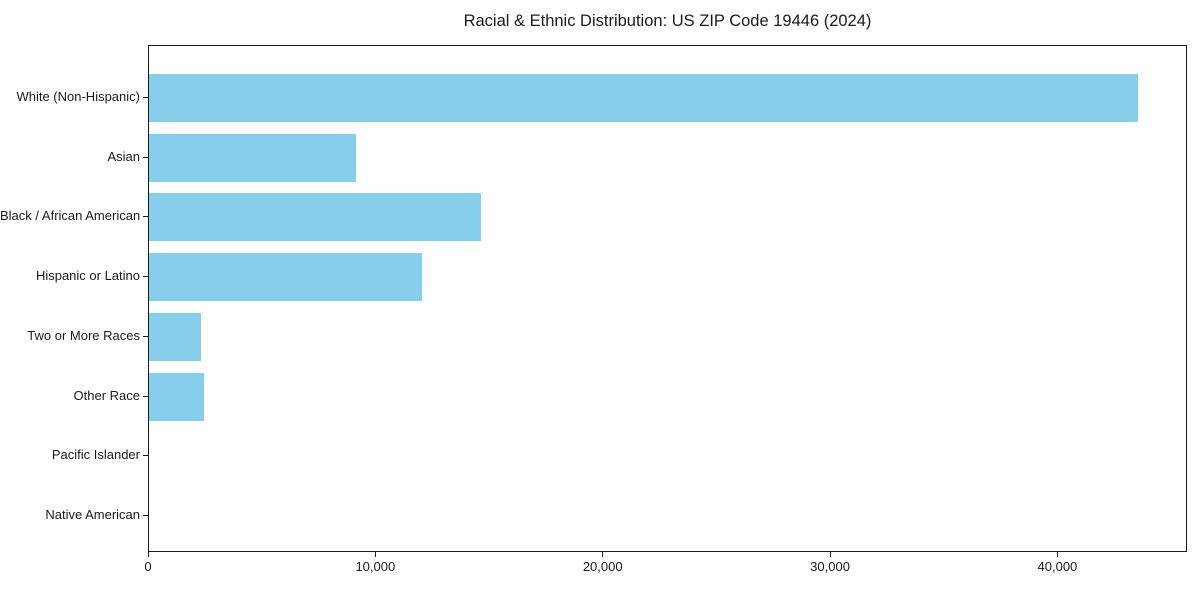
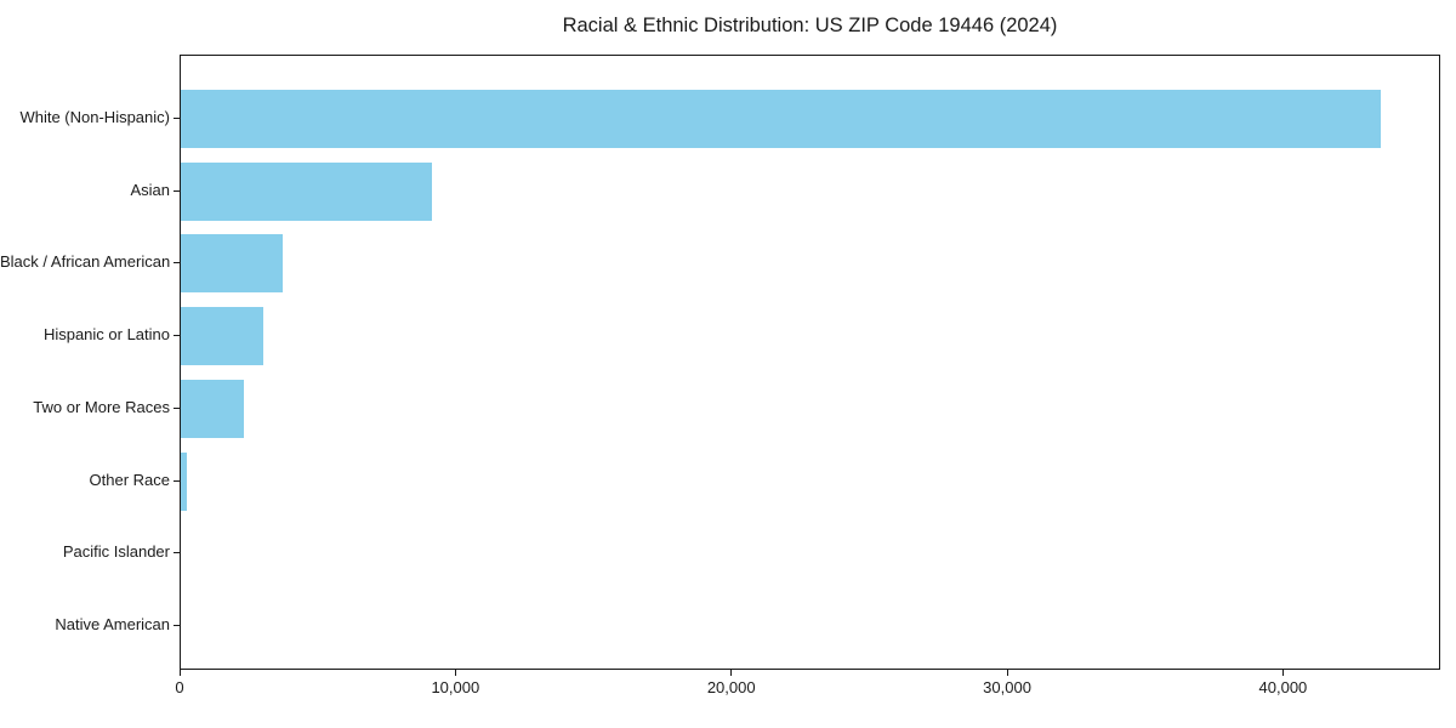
Black / African American: 14600 -> 3700
Hispanic or Latino: 12000 -> 3000
Other Race: 2400 -> 200
